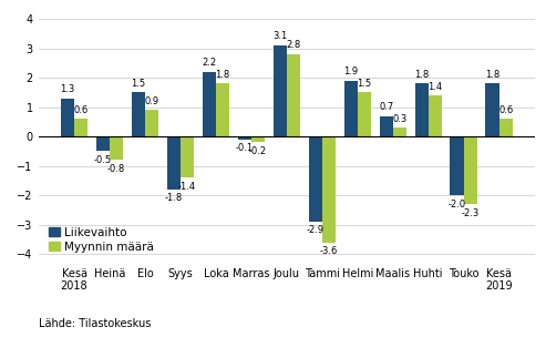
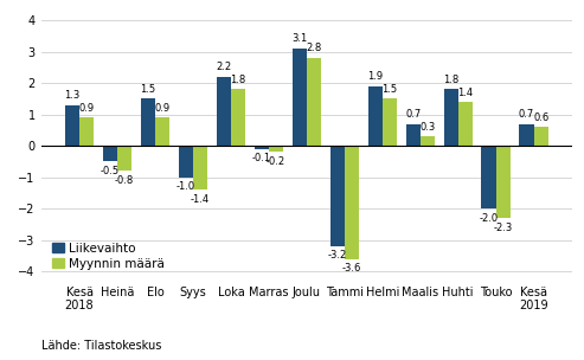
Myynnin määrä/Kesä 2018: 0.6 -> 0.9
Liikevaihto/Syys: -1.8 -> -1.0
Liikevaihto/Tammi: -2.9 -> -3.2
Liikevaihto/Kesä 2019: 1.8 -> 0.7
